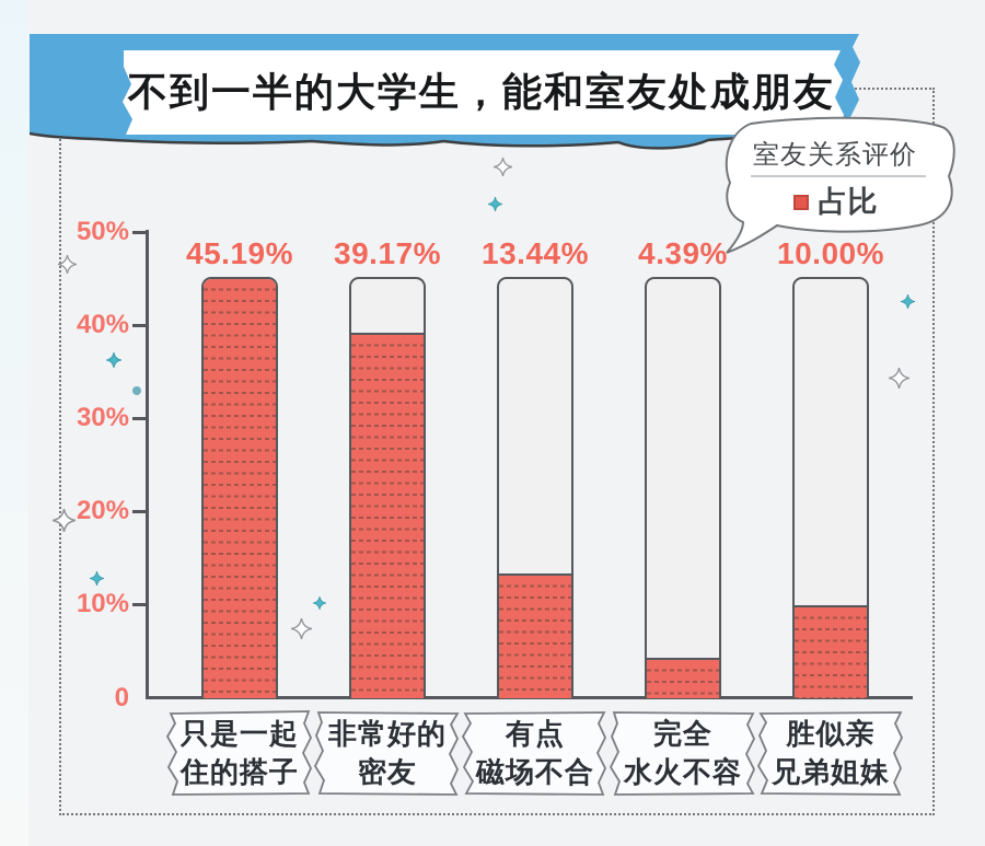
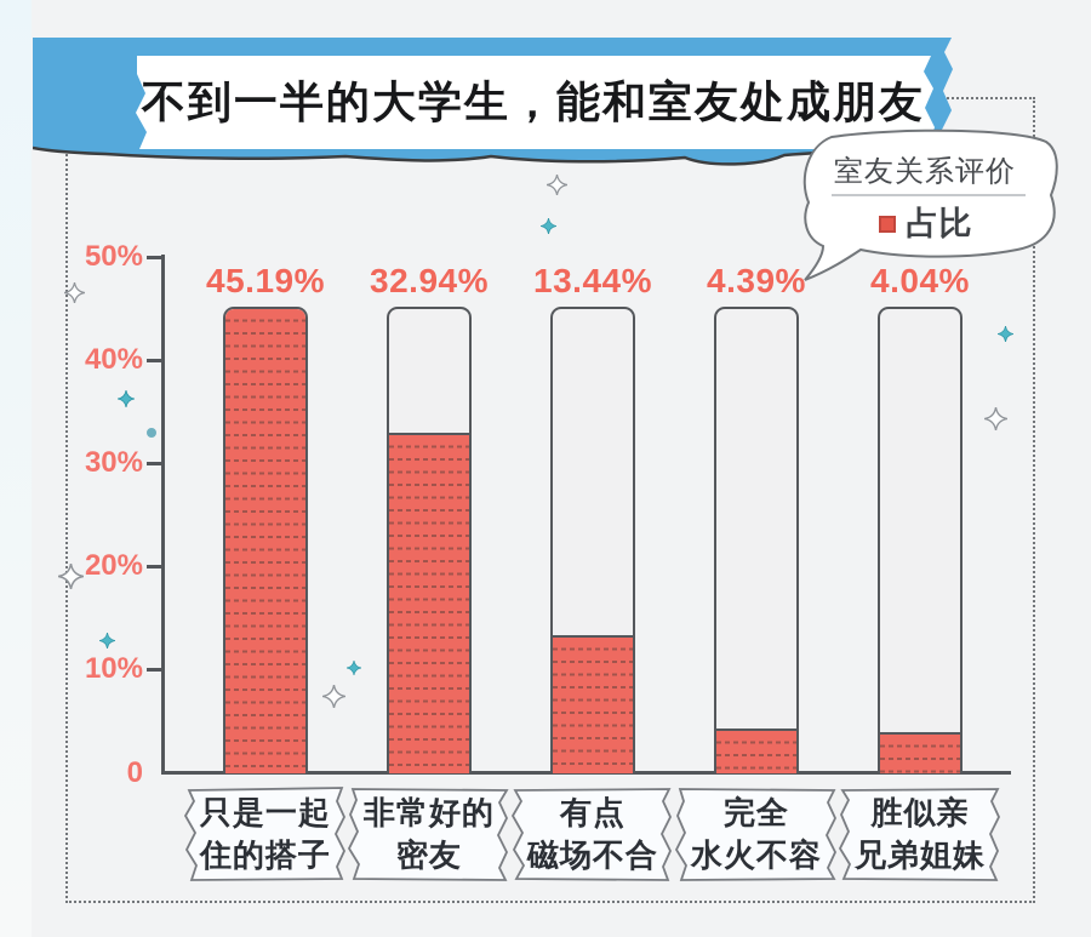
非常好的密友: 39.17% -> 32.94%
胜似亲兄弟姐妹: 10.00% -> 4.04%
